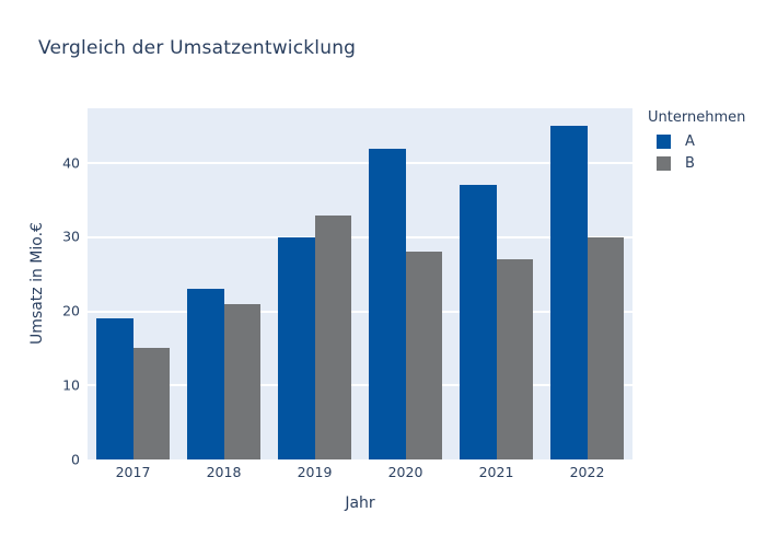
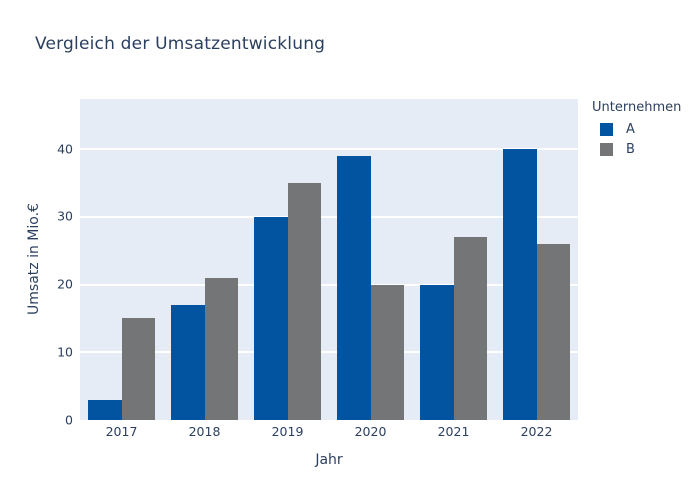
A/2017: 19 -> 3
A/2018: 23 -> 17
B/2019: 33 -> 35
A/2020: 42 -> 39
B/2020: 28 -> 20
A/2021: 37 -> 20
A/2022: 45 -> 40
B/2022: 30 -> 26
